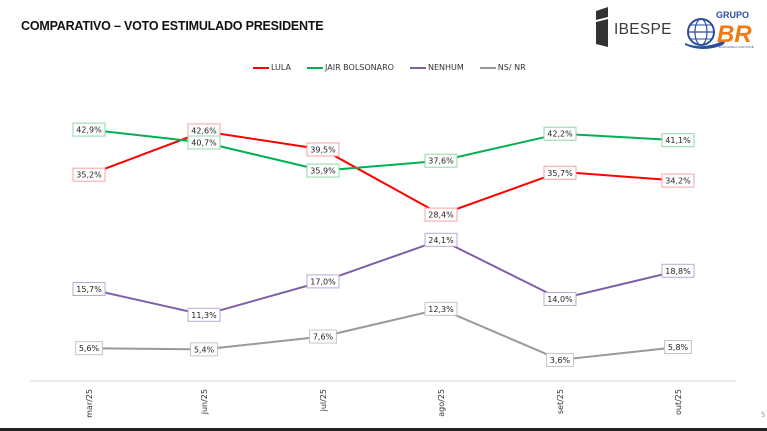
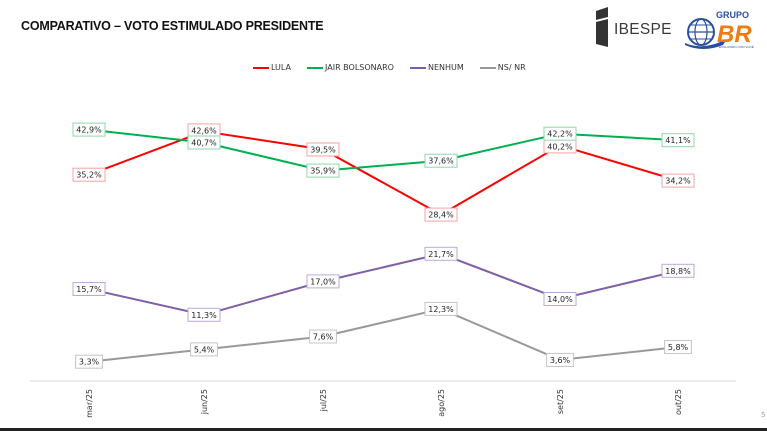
NS/ NR/mar/25: 5,6% -> 3,3%
NENHUM/ago/25: 24,1% -> 21,7%
LULA/set/25: 35,7% -> 40,2%
